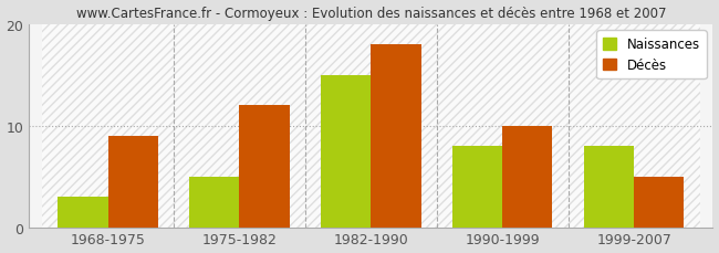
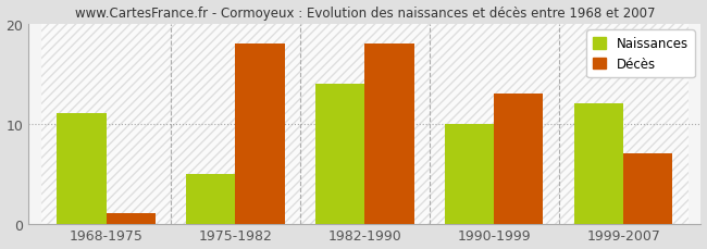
Naissances/1968-1975: 3 -> 11
Décès/1968-1975: 9 -> 1
Décès/1975-1982: 12 -> 18
Naissances/1982-1990: 15 -> 14
Naissances/1990-1999: 8 -> 10
Décès/1990-1999: 10 -> 13
Naissances/1999-2007: 8 -> 12
Décès/1999-2007: 5 -> 7
